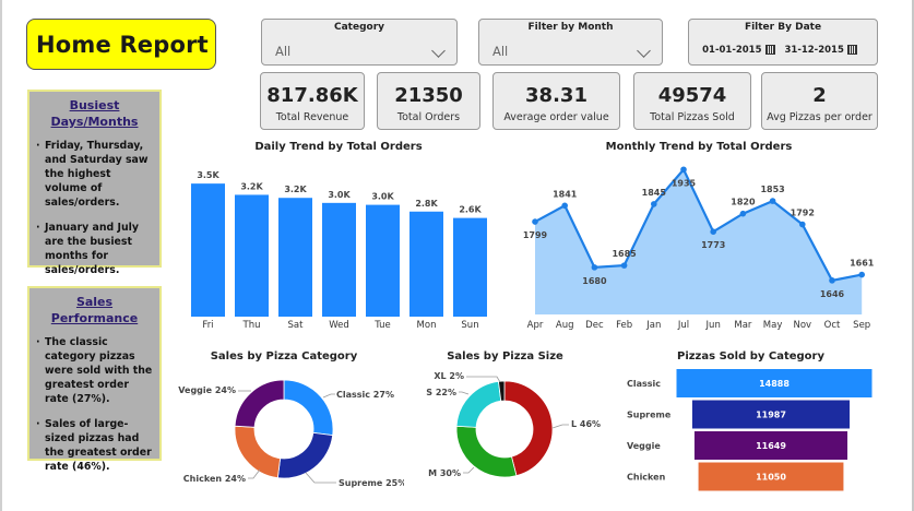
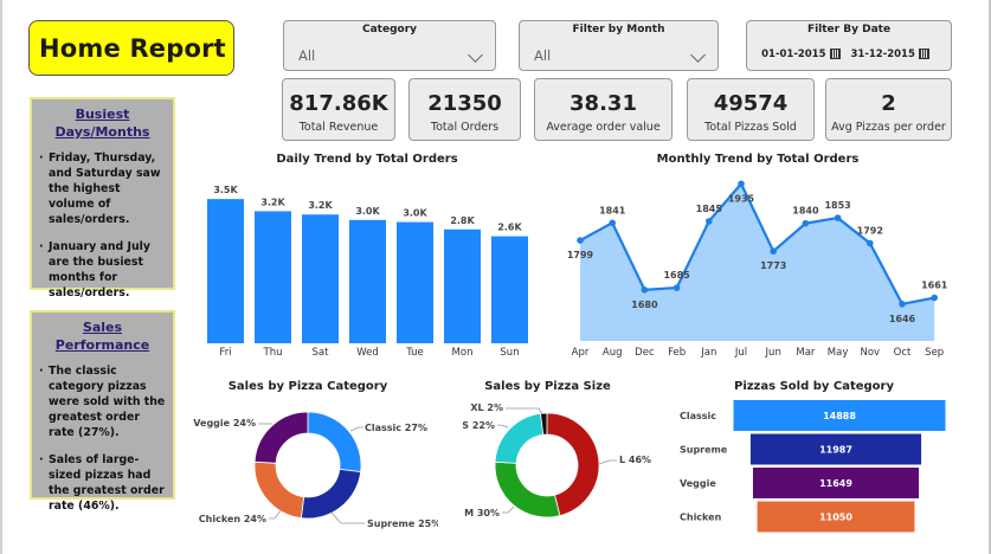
Monthly Trend by Total Orders/Mar: 1820 -> 1840
